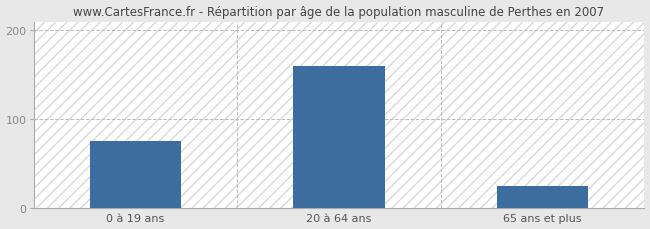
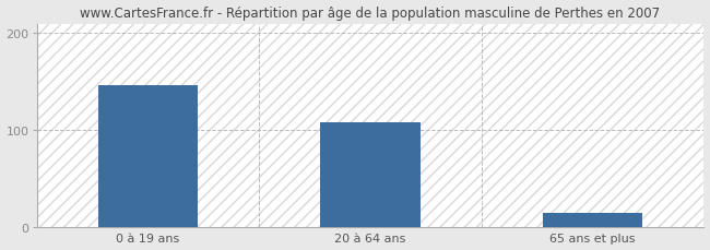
0 à 19 ans: 75 -> 146
20 à 64 ans: 160 -> 108
65 ans et plus: 25 -> 14
